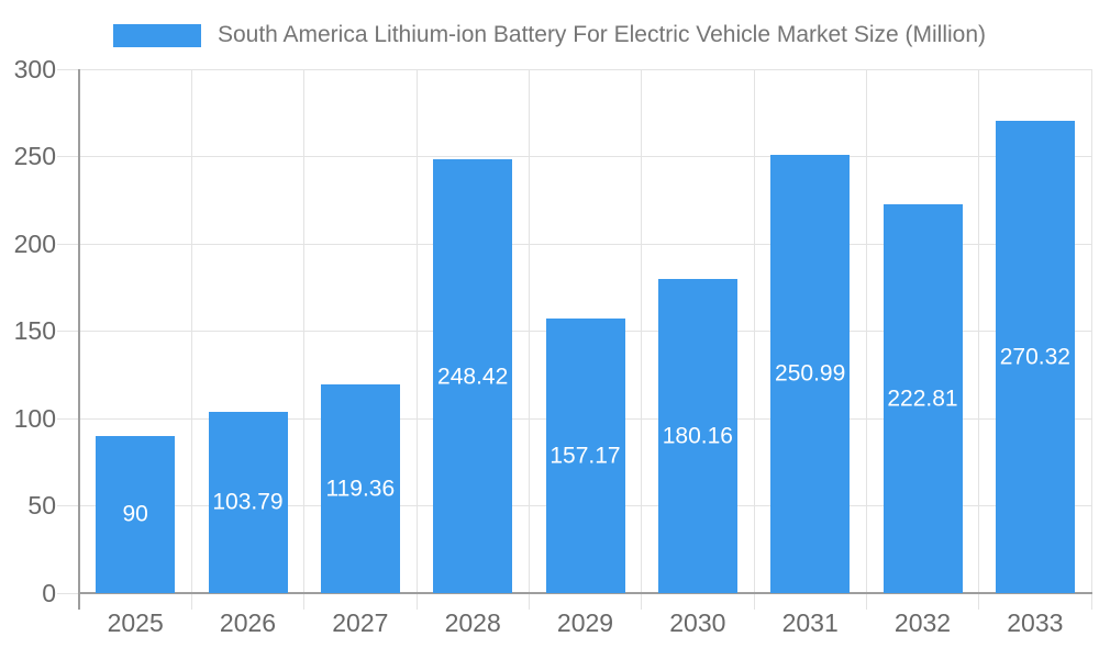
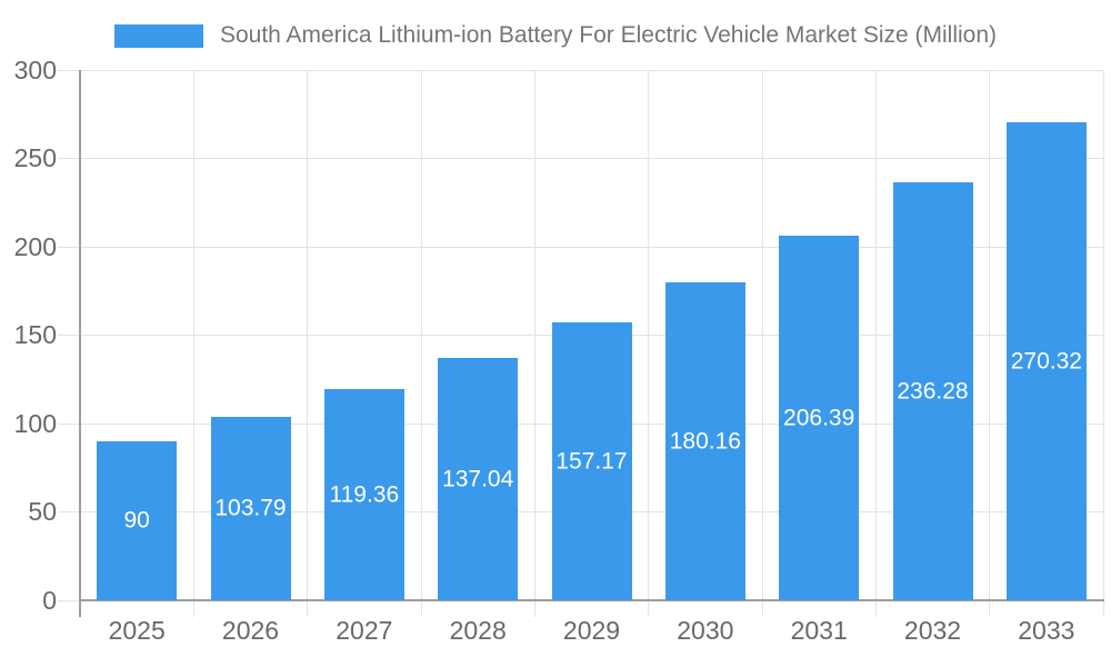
2028: 248.42 -> 137.04
2031: 250.99 -> 206.39
2032: 222.81 -> 236.28
